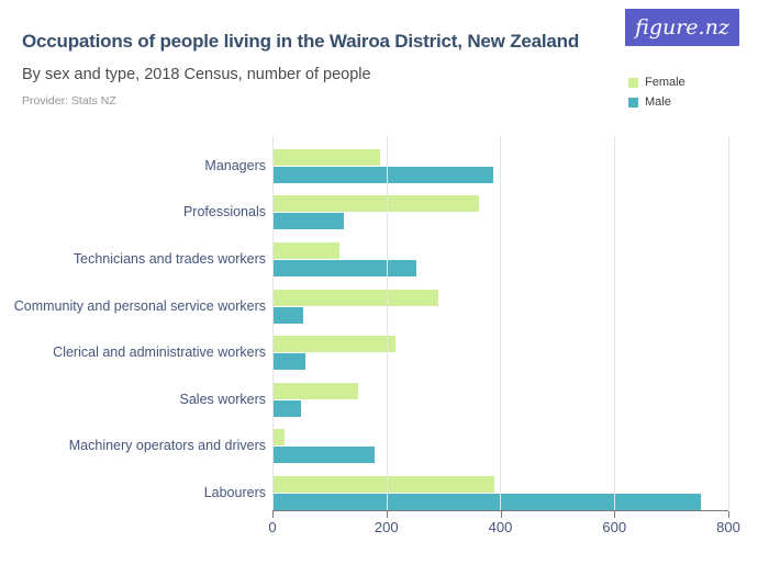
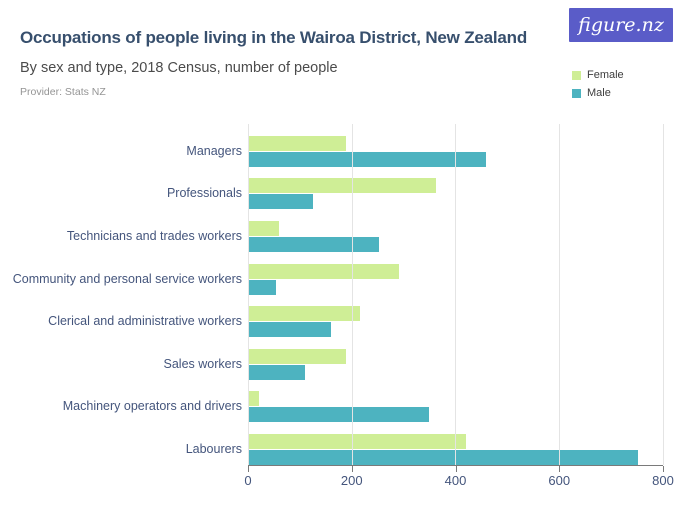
Male/Managers: 390 -> 460
Female/Technicians and trades workers: 120 -> 60
Male/Clerical and administrative workers: 60 -> 160
Female/Sales workers: 150 -> 190
Male/Sales workers: 50 -> 110
Male/Machinery operators and drivers: 180 -> 350
Female/Labourers: 390 -> 420
